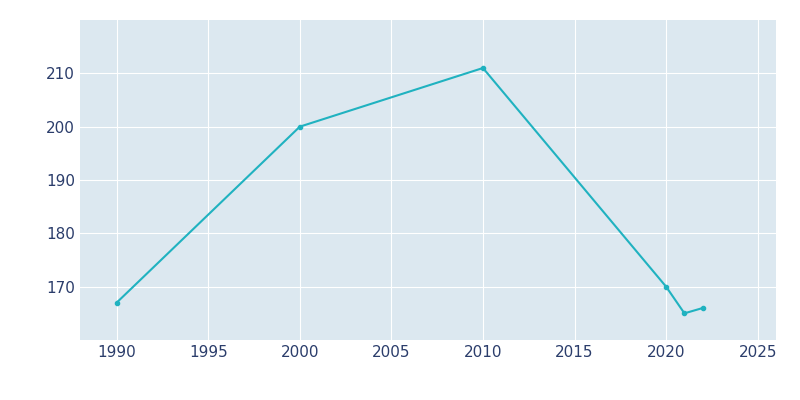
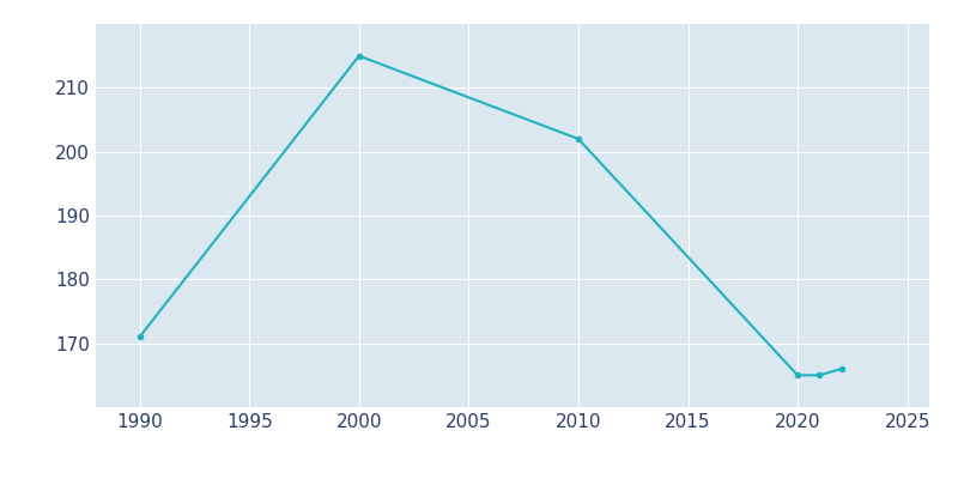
1990: 167 -> 171
2000: 200 -> 215
2010: 211 -> 202
2020: 170 -> 165
